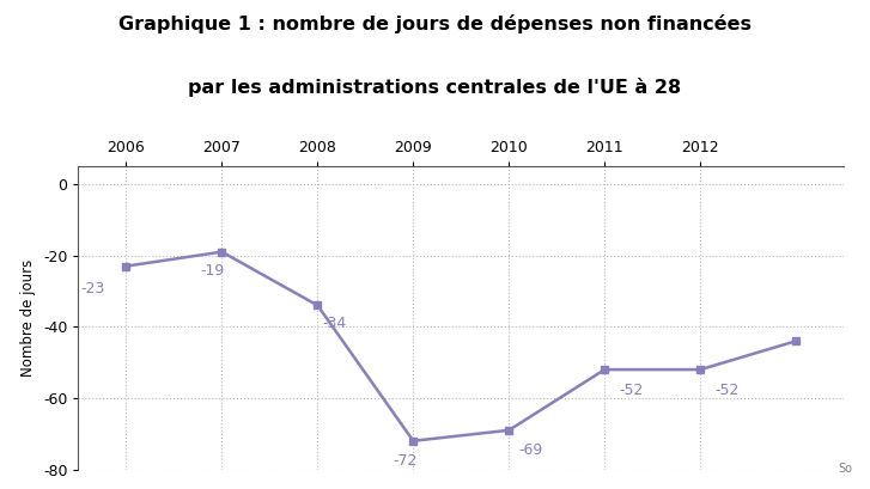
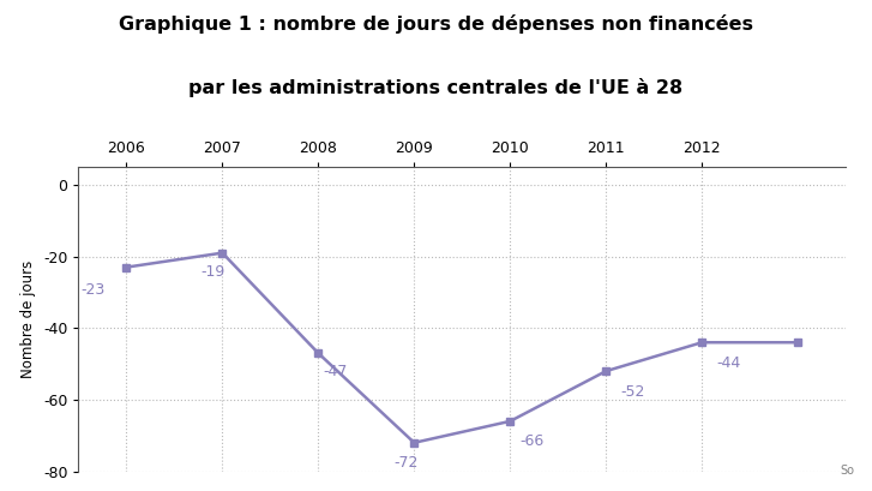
2008: -34 -> -47
2010: -69 -> -66
2012: -52 -> -44
